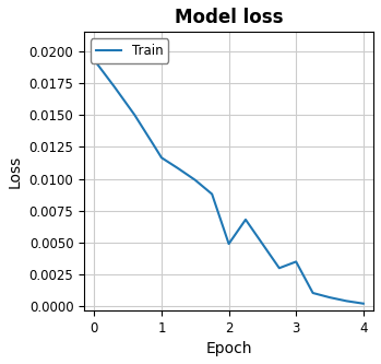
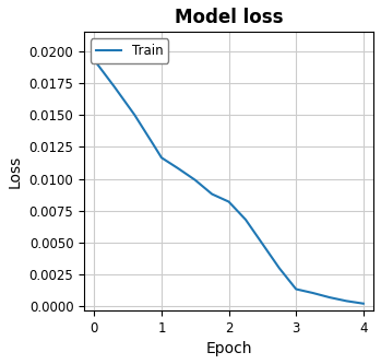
2: 0.0049 -> 0.0082
3: 0.0035 -> 0.0014
